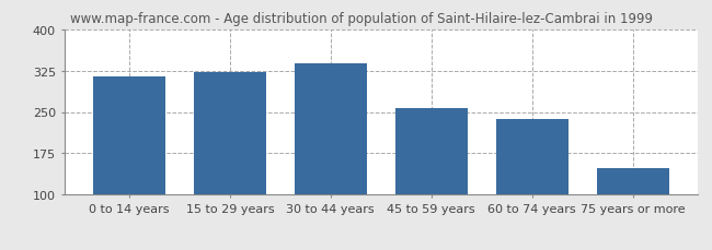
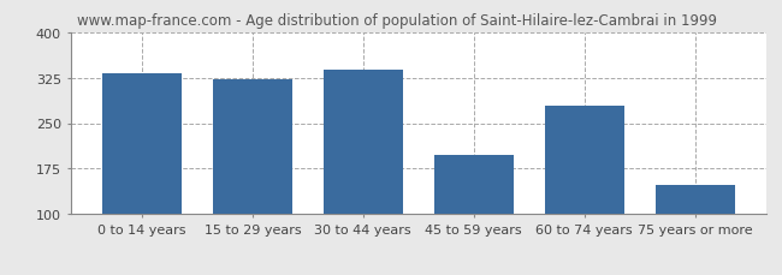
0 to 14 years: 315 -> 332
45 to 59 years: 256 -> 198
60 to 74 years: 238 -> 278
